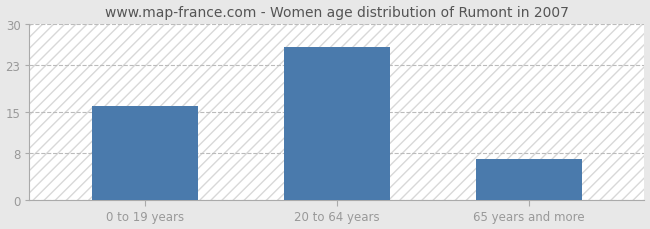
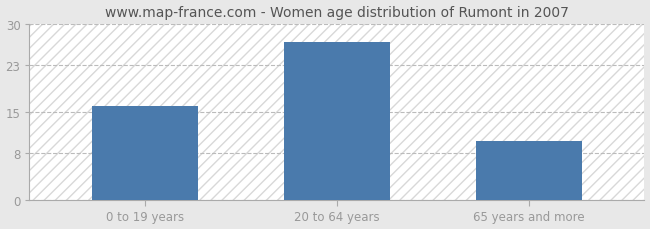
20 to 64 years: 26 -> 27
65 years and more: 7 -> 10
